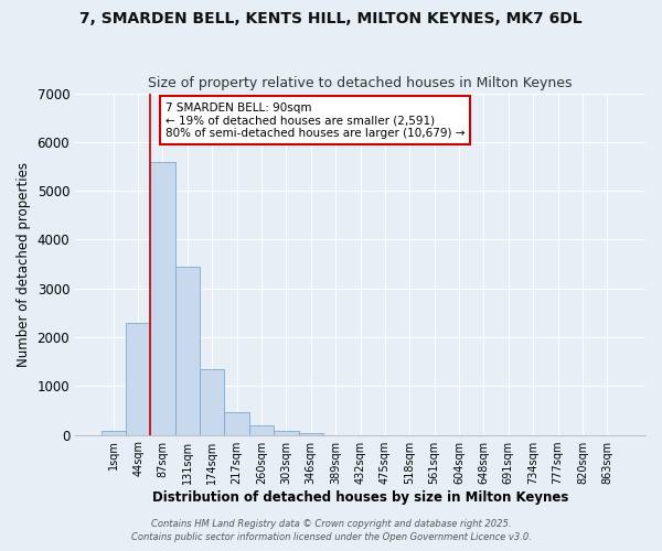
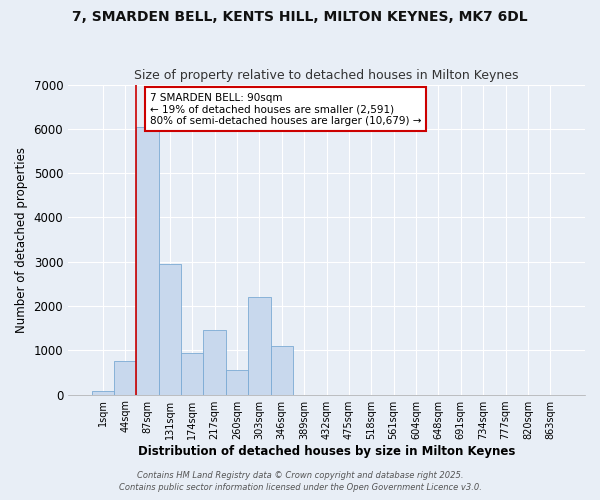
44sqm: 2300 -> 750
87sqm: 5600 -> 6050
131sqm: 3450 -> 2950
174sqm: 1350 -> 950
217sqm: 470 -> 1450
260sqm: 200 -> 550
303sqm: 90 -> 2200
346sqm: 40 -> 1100
